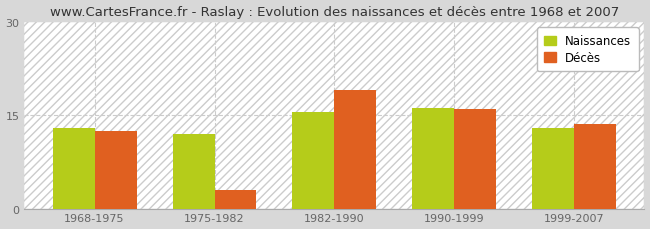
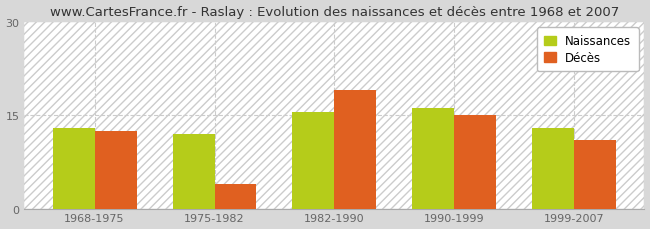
Décès/1975-1982: 3.0 -> 4.0
Décès/1990-1999: 16.0 -> 15.0
Décès/1999-2007: 13.5 -> 11.0
